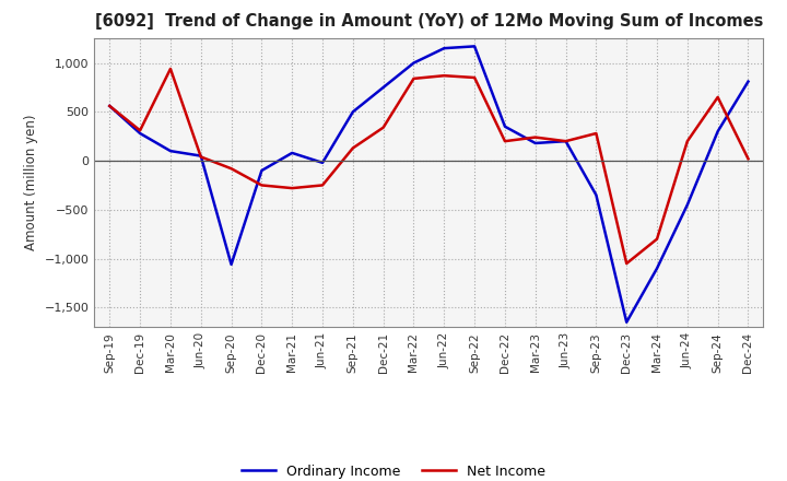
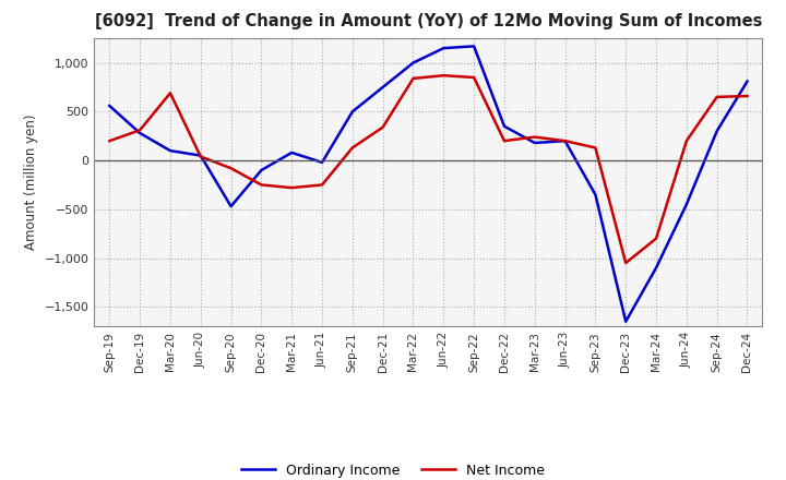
Net Income/Sep-19: 560 -> 200
Net Income/Mar-20: 940 -> 690
Ordinary Income/Sep-20: -1,060 -> -470
Net Income/Sep-23: 280 -> 130
Net Income/Dec-24: 20 -> 660
